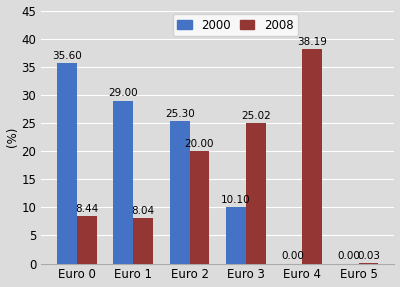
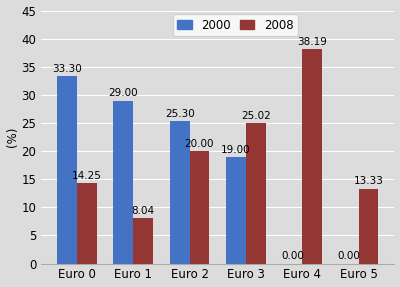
2000/Euro 0: 35.60 -> 33.30
2008/Euro 0: 8.44 -> 14.25
2000/Euro 3: 10.10 -> 19.00
2008/Euro 5: 0.03 -> 13.33
